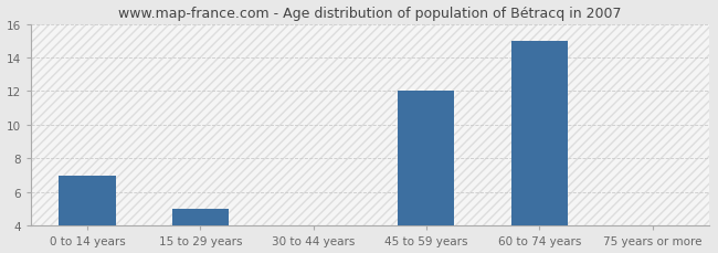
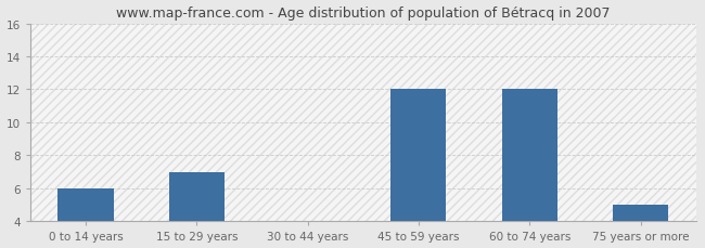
0 to 14 years: 7 -> 6
15 to 29 years: 5 -> 7
60 to 74 years: 15 -> 12
75 years or more: 4 -> 5
